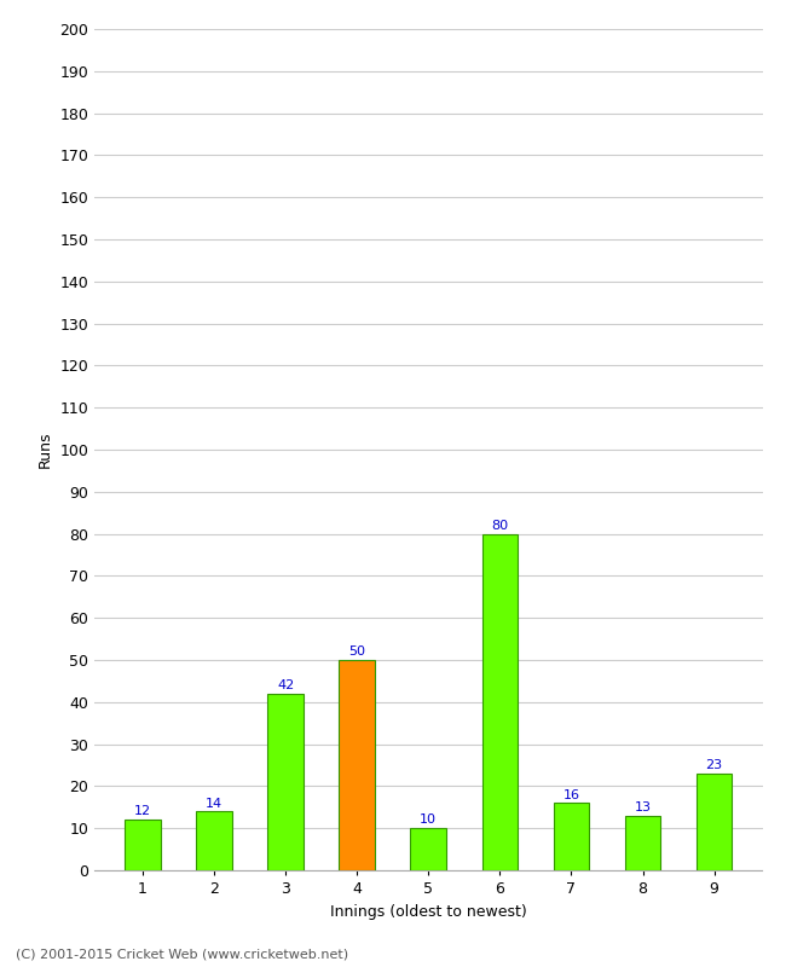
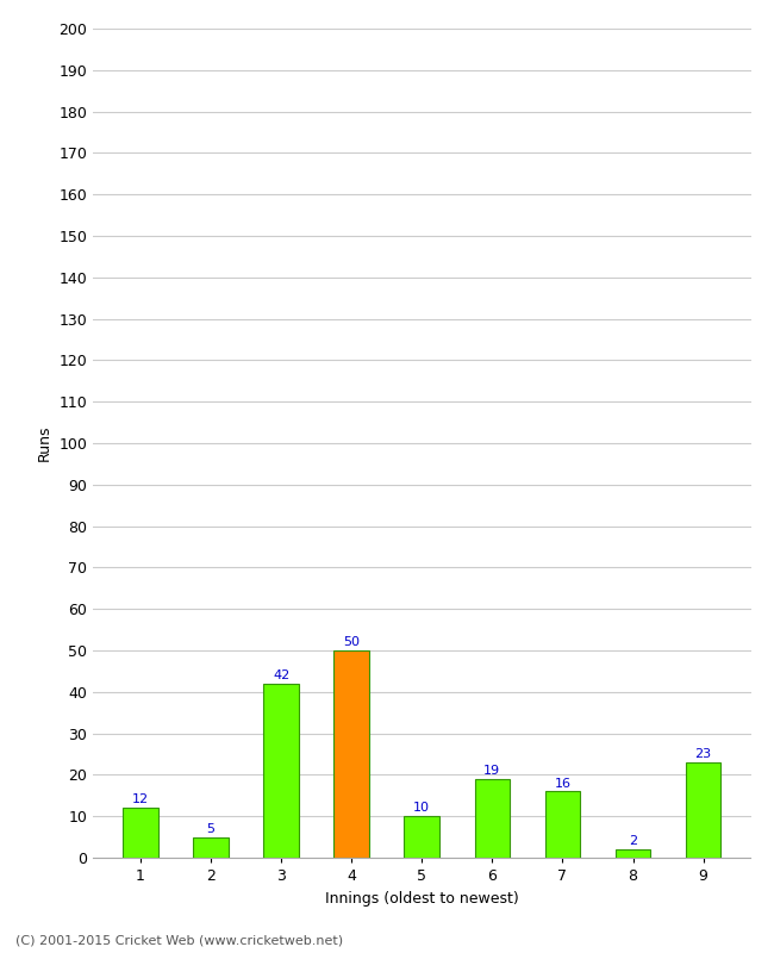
2: 14 -> 5
6: 80 -> 19
8: 13 -> 2
